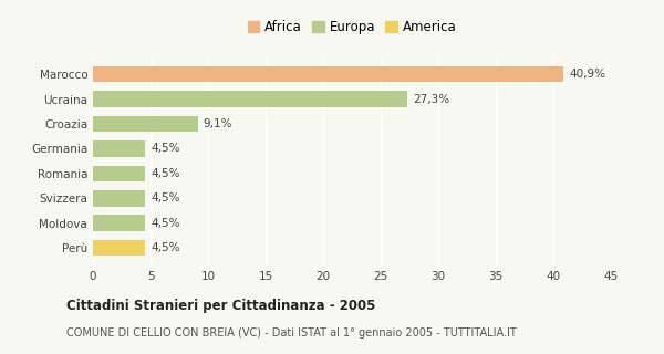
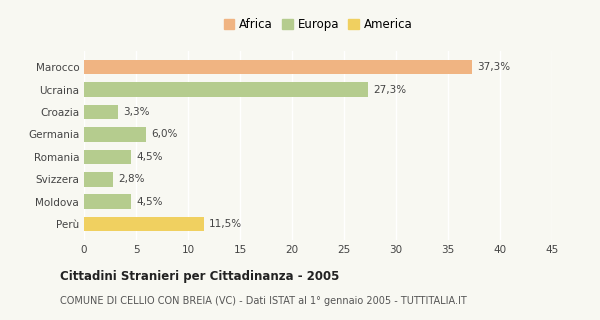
Marocco: 40,9% -> 37,3%
Croazia: 9,1% -> 3,3%
Germania: 4,5% -> 6,0%
Svizzera: 4,5% -> 2,8%
Perù: 4,5% -> 11,5%
